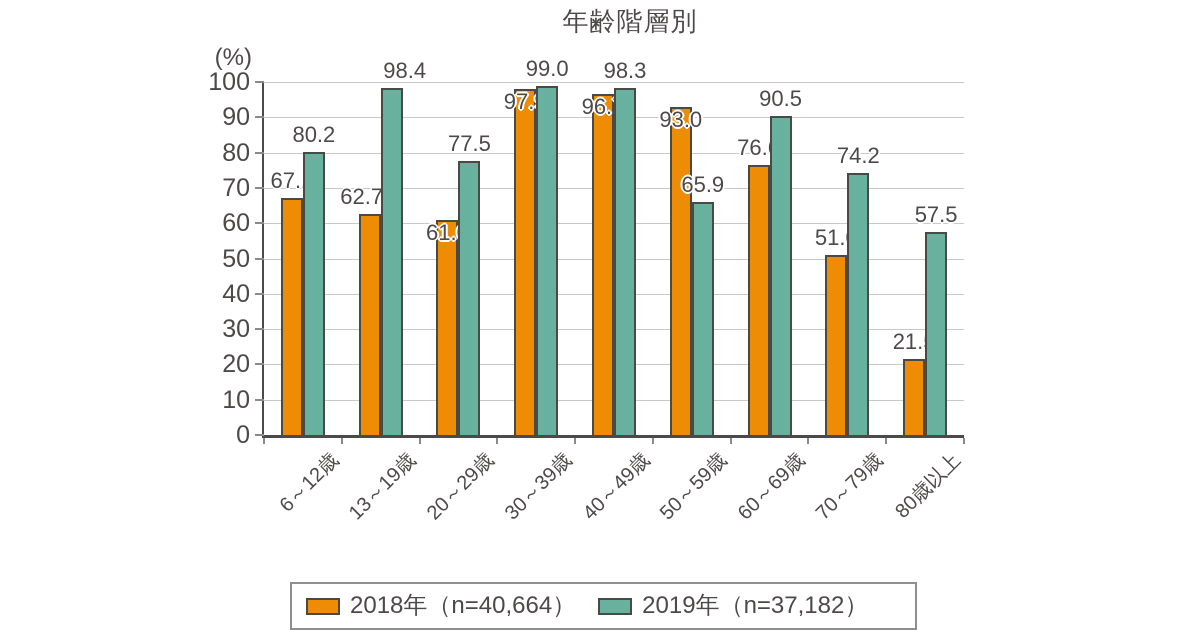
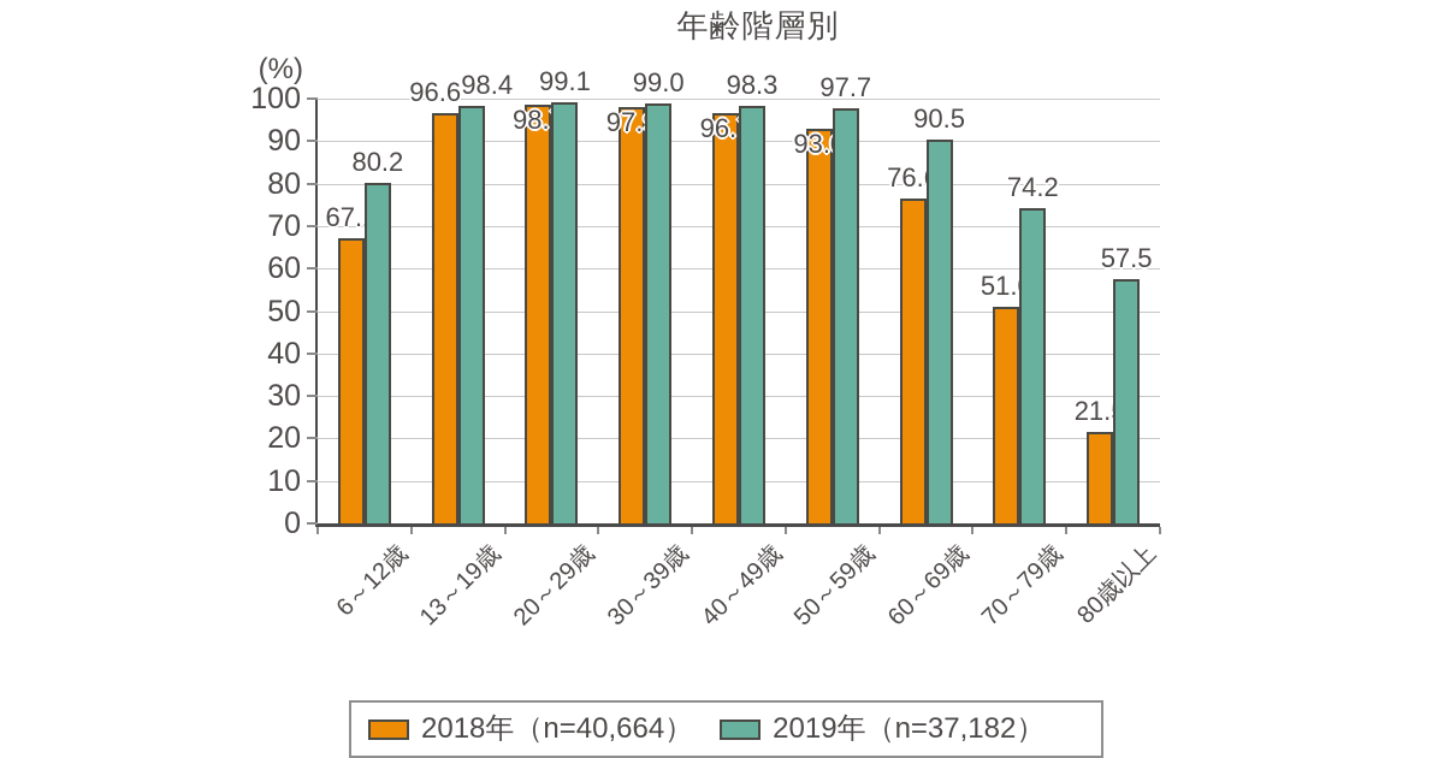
2018年（n=40,664）/13～19歳: 62.7 -> 96.6
2018年（n=40,664）/20～29歳: 61.0 -> 98.7
2019年（n=37,182）/20～29歳: 77.5 -> 99.1
2019年（n=37,182）/50～59歳: 65.9 -> 97.7
